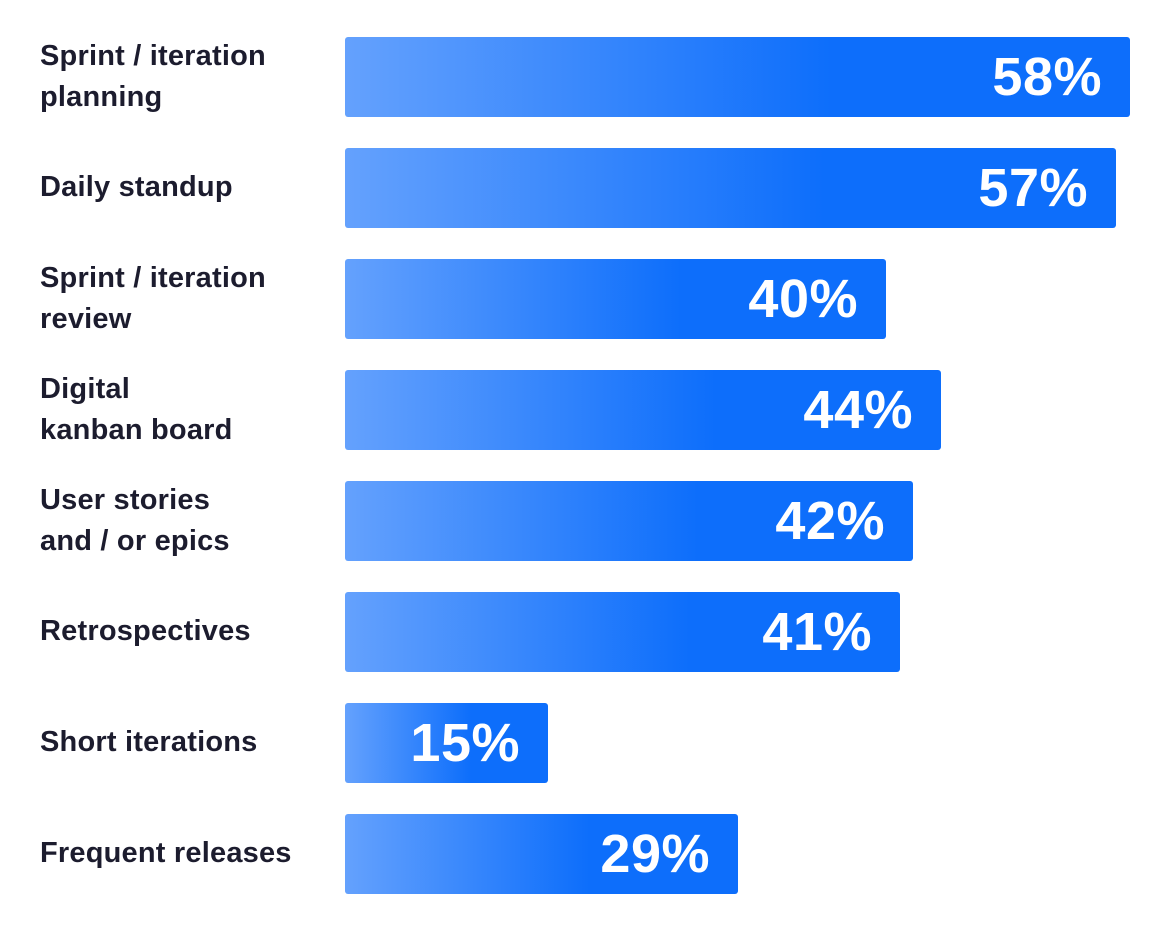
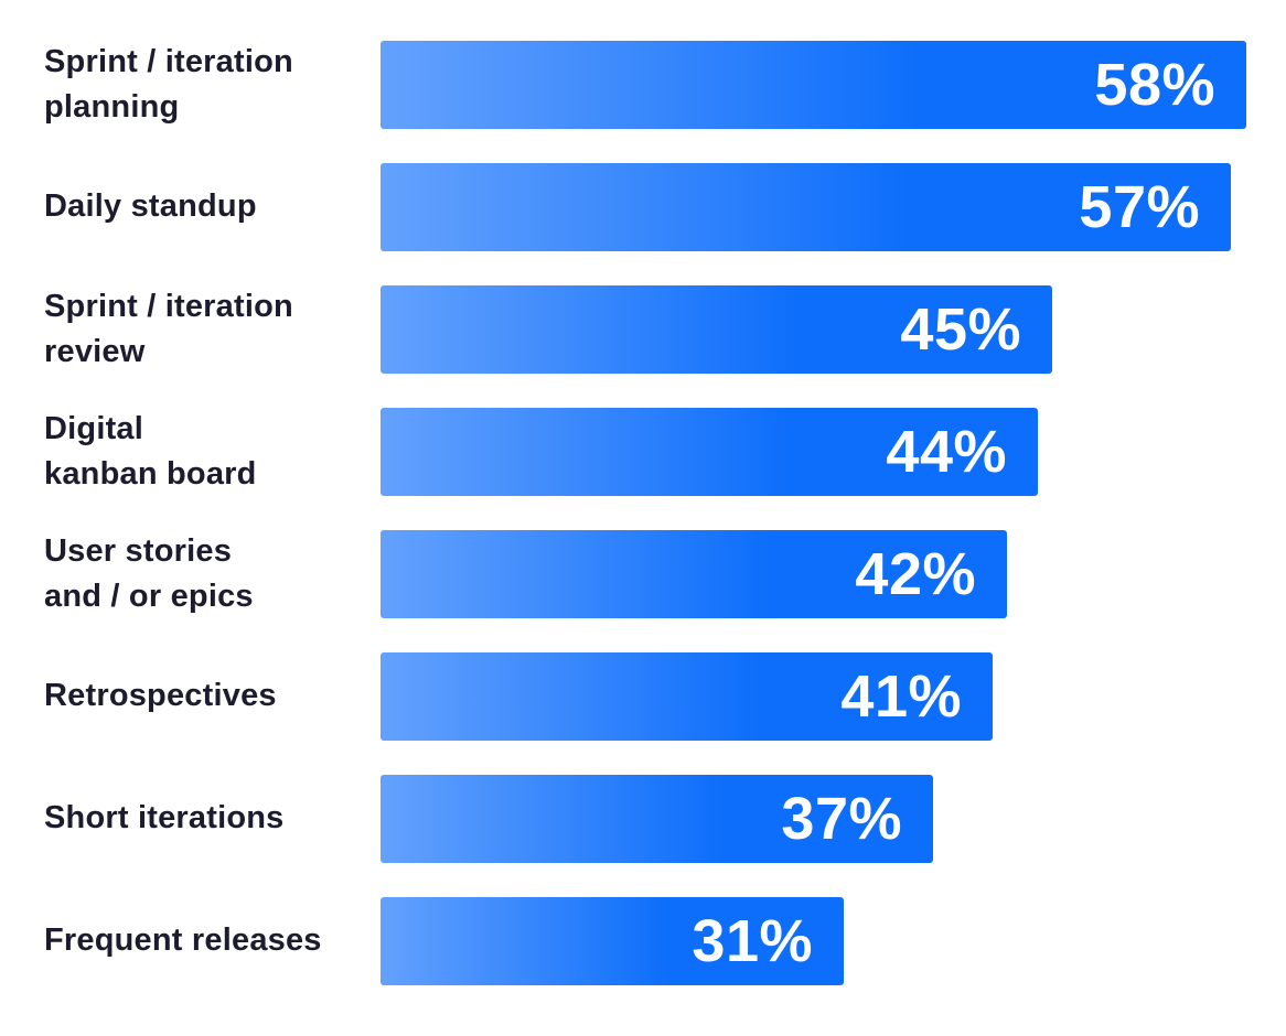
Sprint / iteration review: 40% -> 45%
Short iterations: 15% -> 37%
Frequent releases: 29% -> 31%
